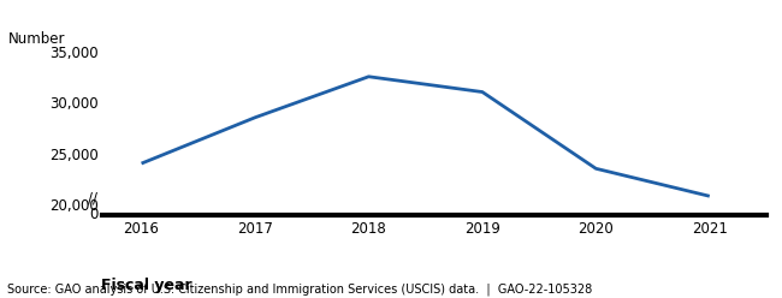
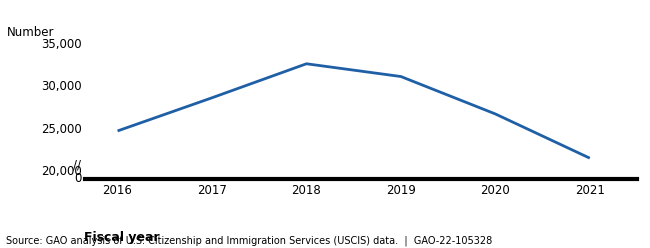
2016: 24,000 -> 24,600
2020: 23,500 -> 26,600
2021: 20,800 -> 21,400
